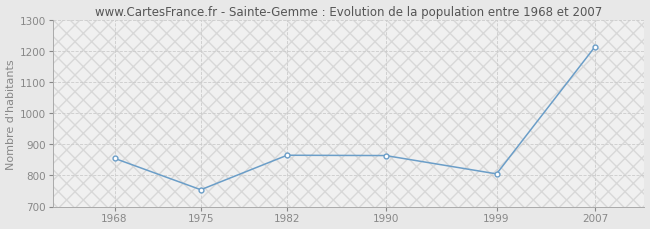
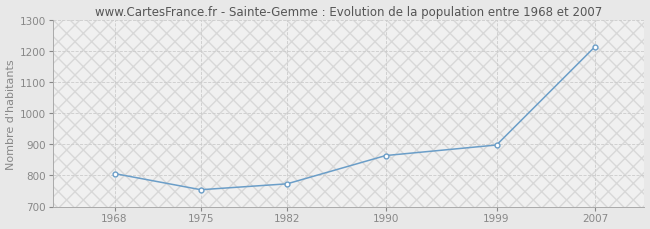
1968: 855 -> 806
1982: 865 -> 773
1999: 805 -> 898
